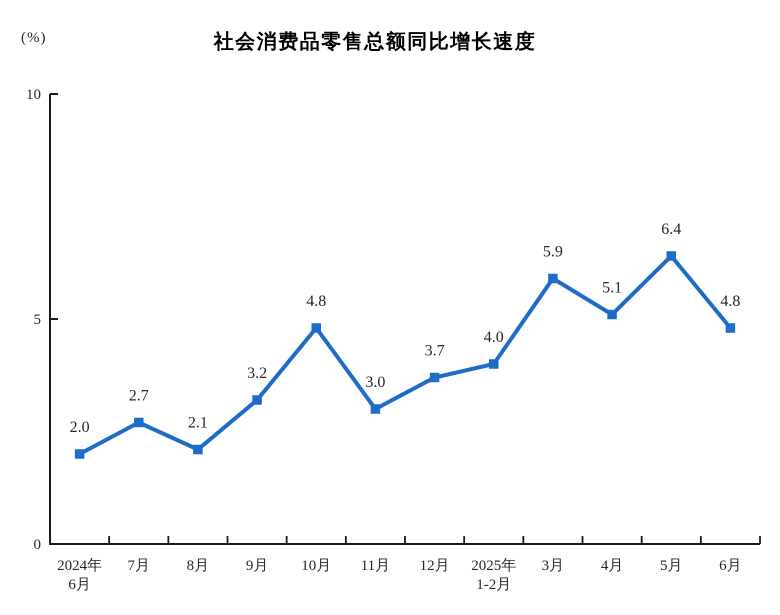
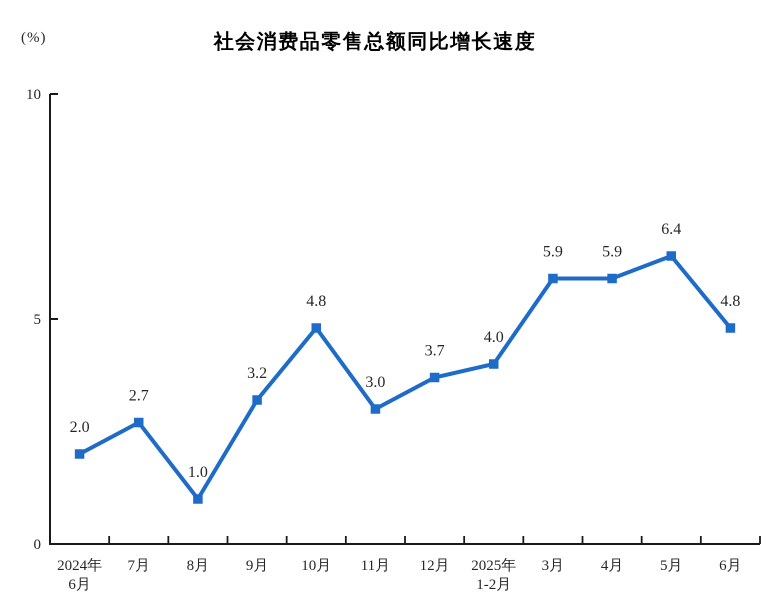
8月: 2.1 -> 1.0
4月: 5.1 -> 5.9
